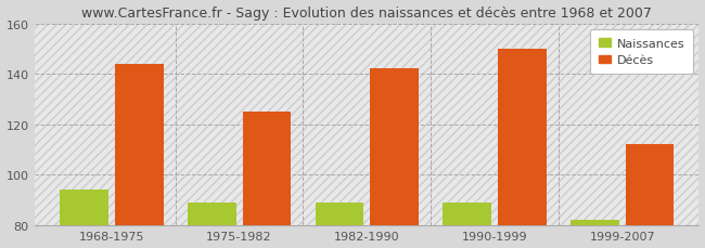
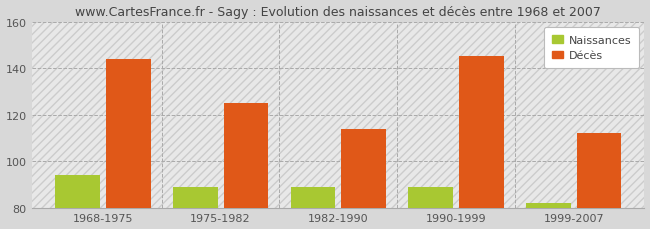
Décès/1982-1990: 142 -> 114
Décès/1990-1999: 150 -> 145
